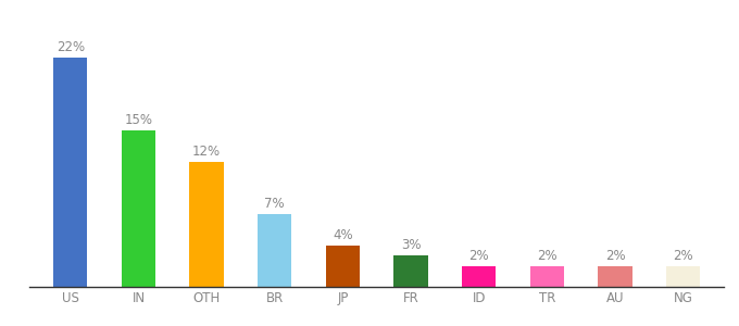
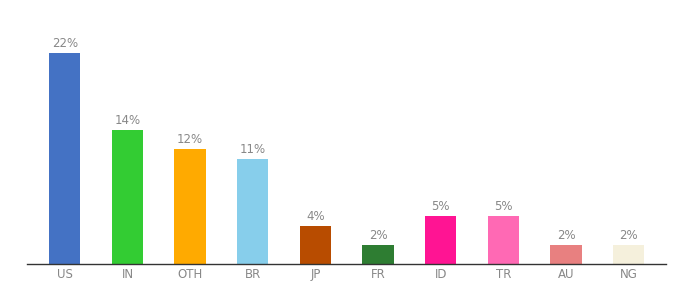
IN: 15% -> 14%
BR: 7% -> 11%
FR: 3% -> 2%
ID: 2% -> 5%
TR: 2% -> 5%
